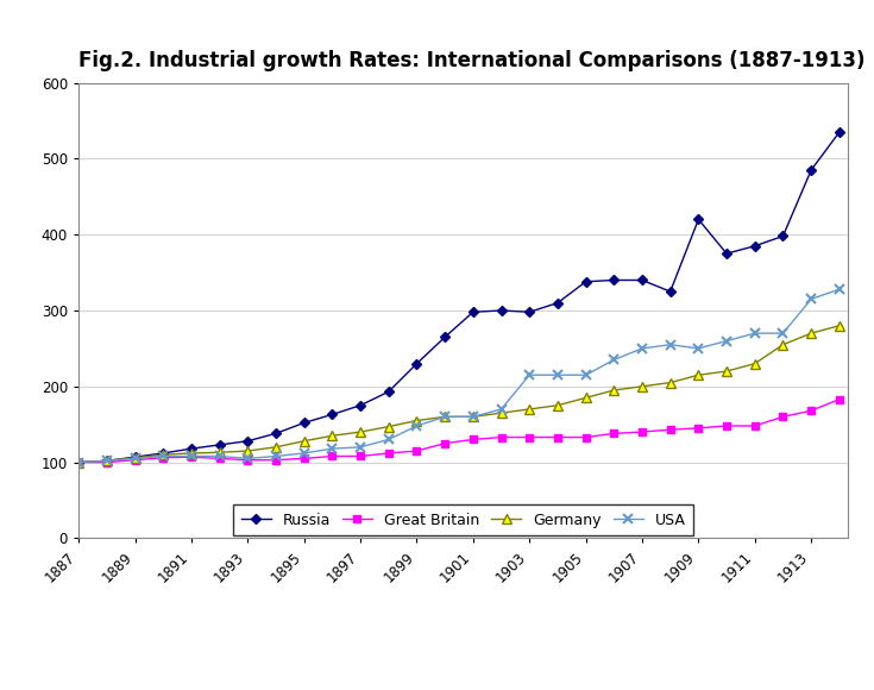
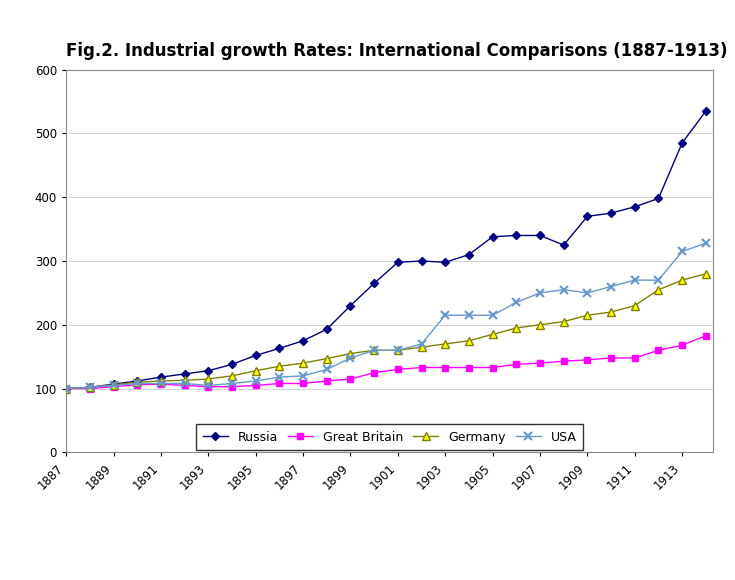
Russia/1909: 420 -> 370
